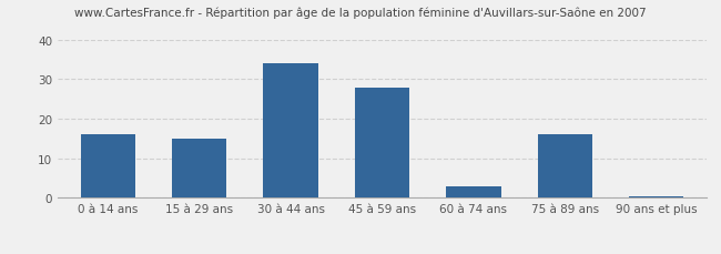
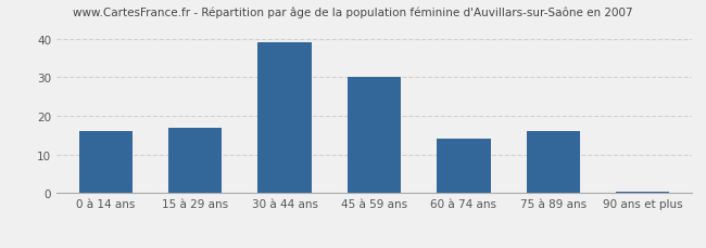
15 à 29 ans: 15.0 -> 17.0
30 à 44 ans: 34.0 -> 39.0
45 à 59 ans: 28.0 -> 30.0
60 à 74 ans: 3.0 -> 14.0
